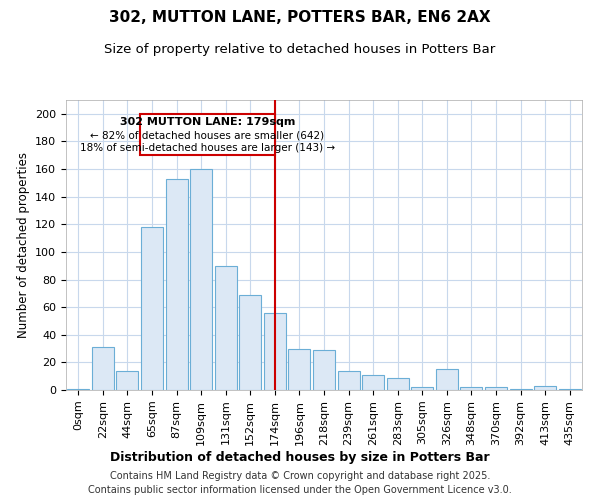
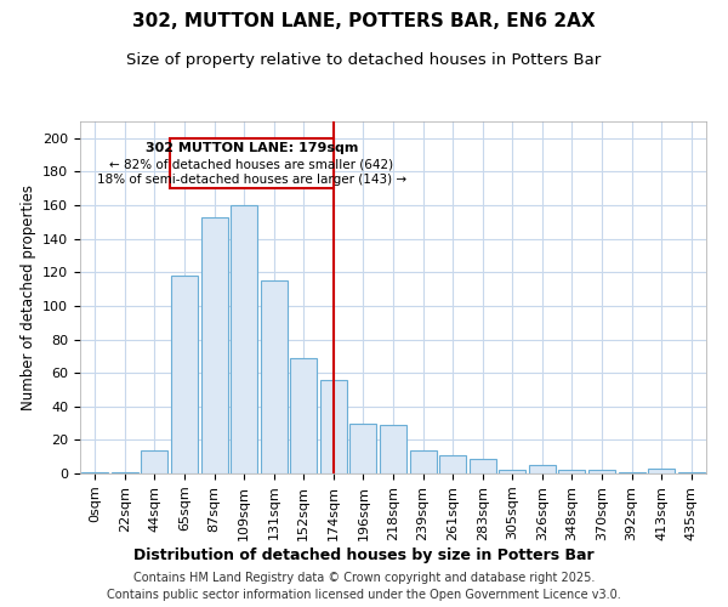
22sqm: 31 -> 1
131sqm: 90 -> 115
326sqm: 15 -> 5
